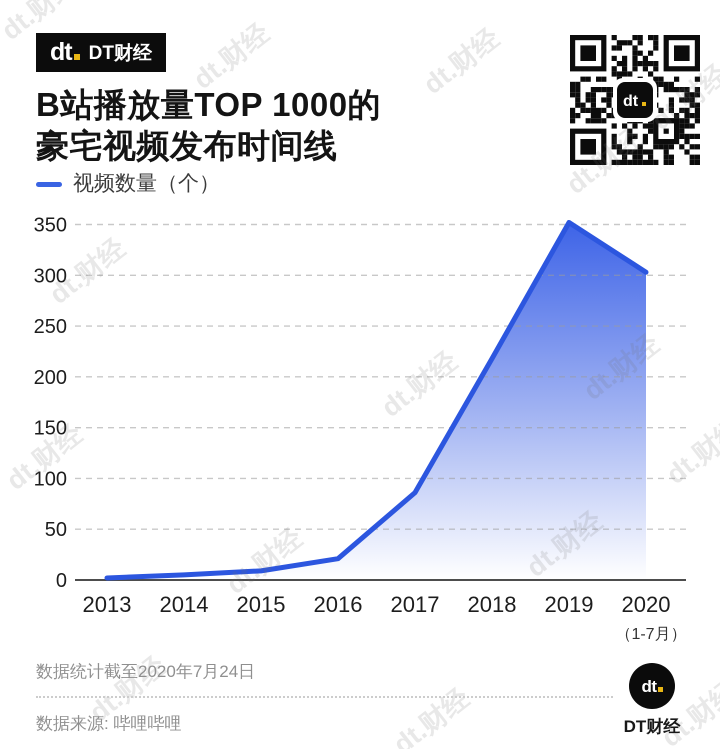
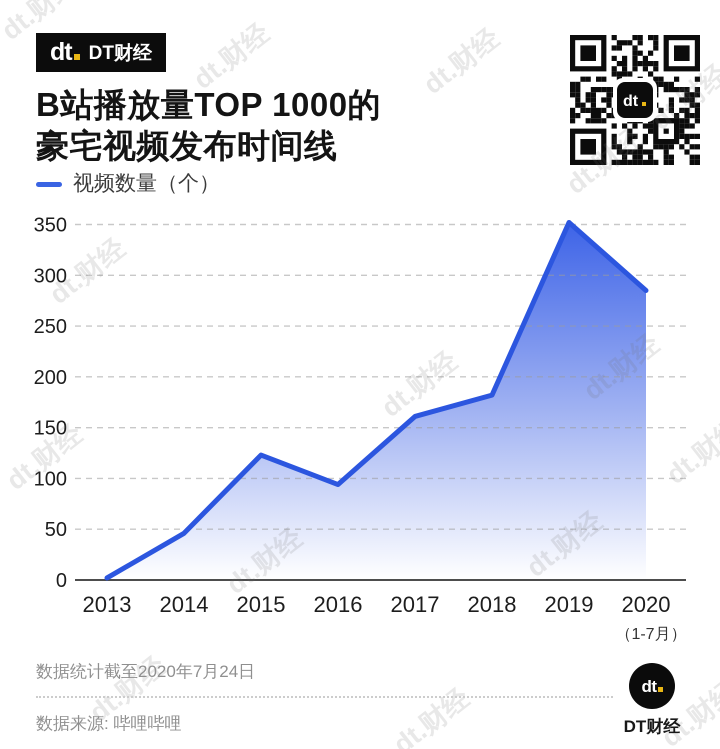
2014: 5 -> 46
2015: 9 -> 123
2016: 21 -> 94
2017: 86 -> 161
2018: 218 -> 182
2020: 303 -> 285
